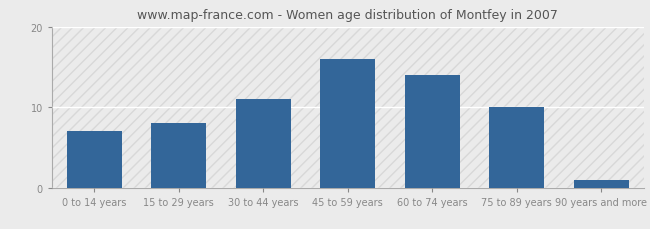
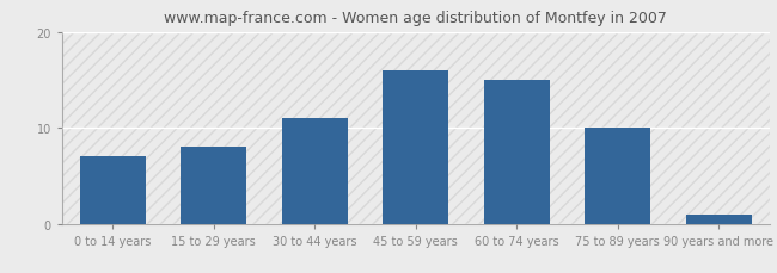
60 to 74 years: 14 -> 15
